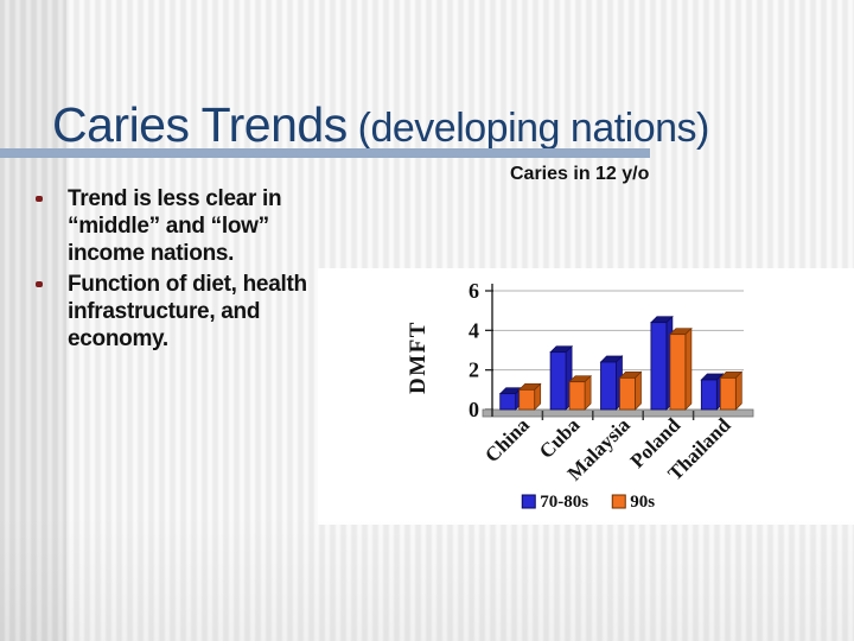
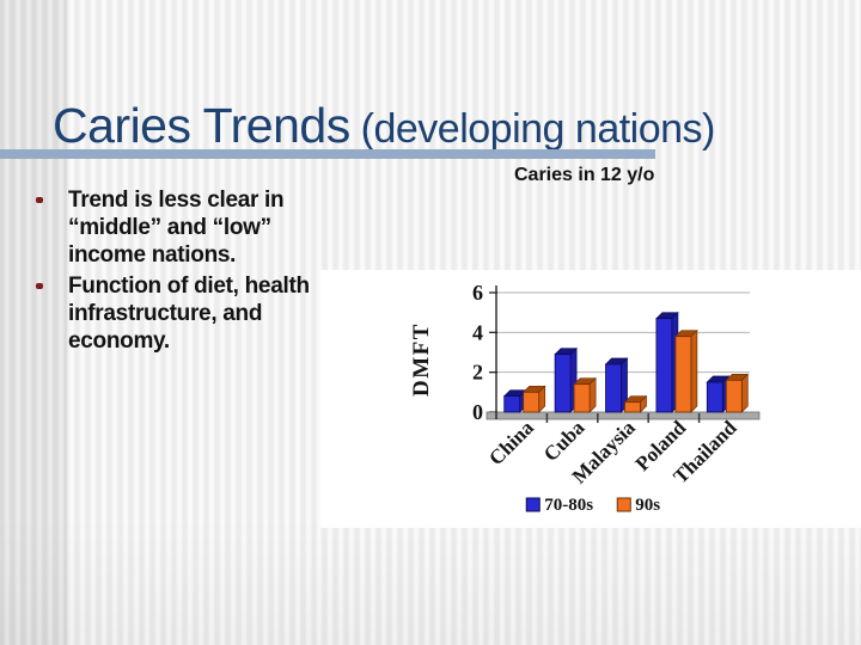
90s/Malaysia: 1.6 -> 0.5
70-80s/Poland: 4.4 -> 4.7
